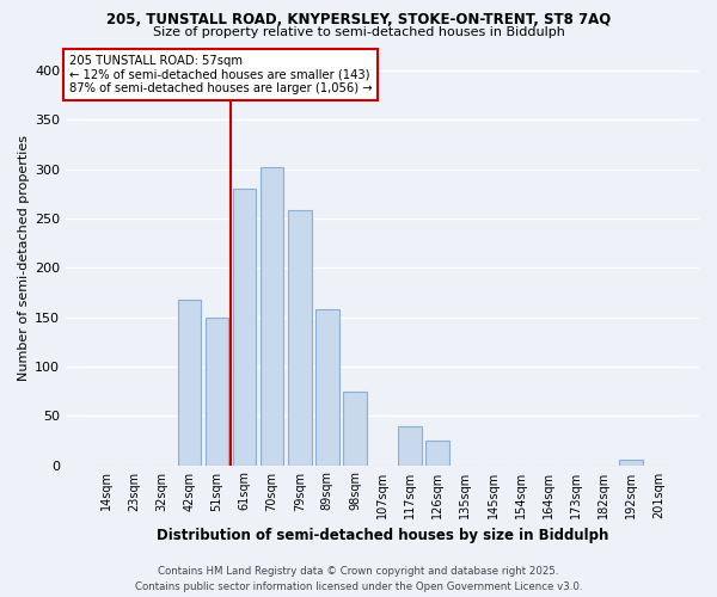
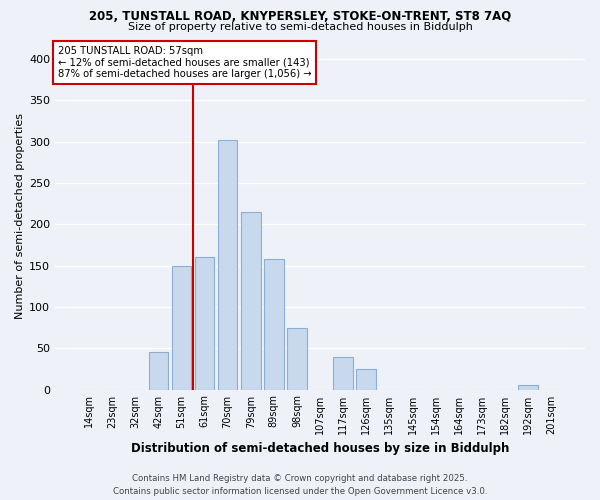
42sqm: 168 -> 46
61sqm: 280 -> 160
79sqm: 258 -> 215
